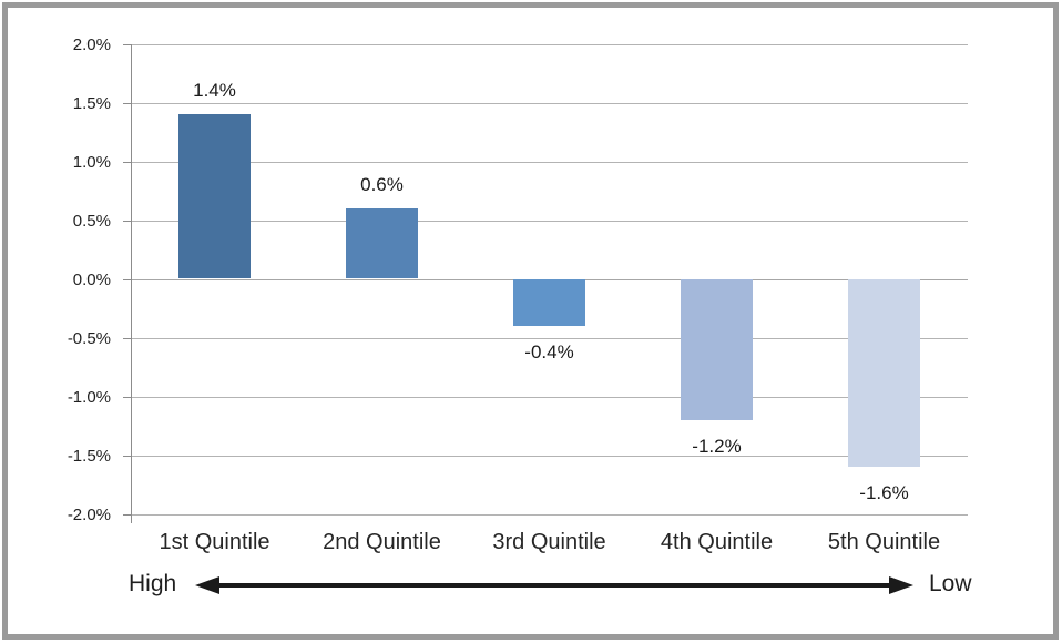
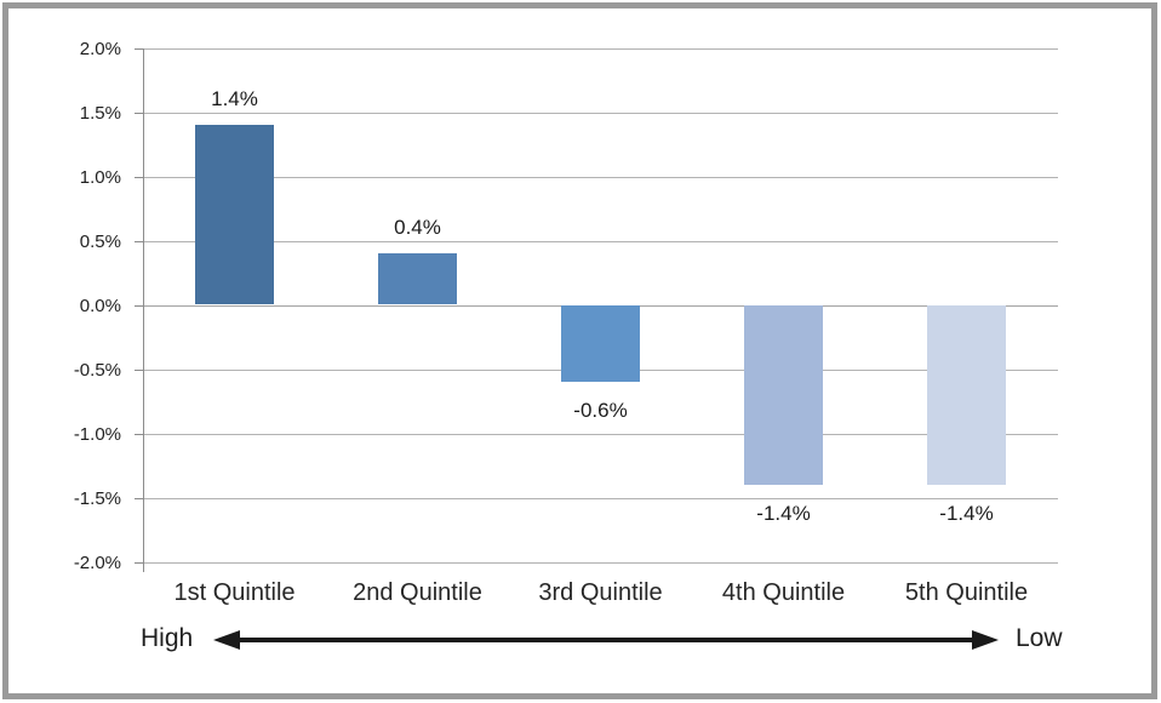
2nd Quintile: 0.6% -> 0.4%
3rd Quintile: -0.4% -> -0.6%
4th Quintile: -1.2% -> -1.4%
5th Quintile: -1.6% -> -1.4%
